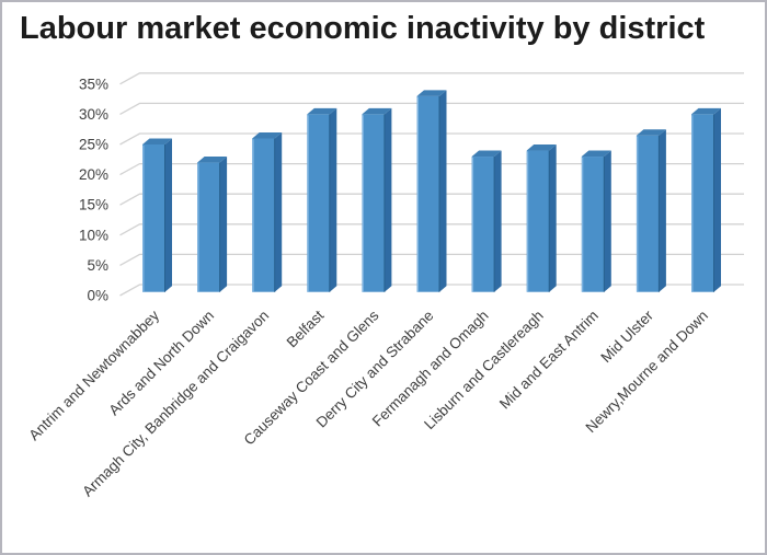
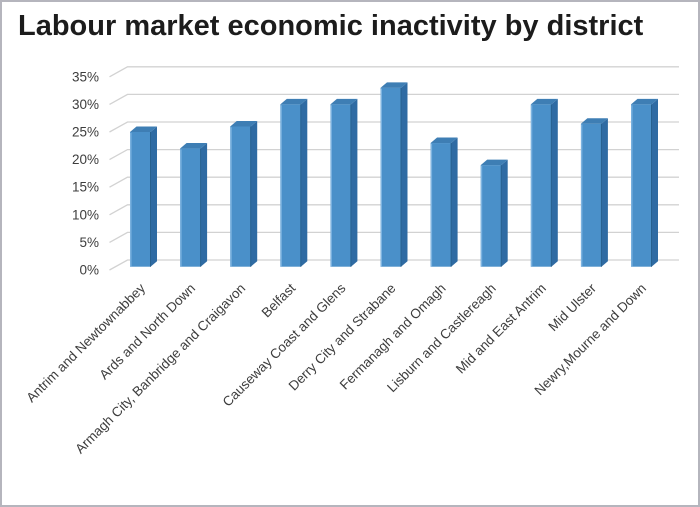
Lisburn and Castlereagh: 24% -> 19%
Mid and East Antrim: 23% -> 30%
